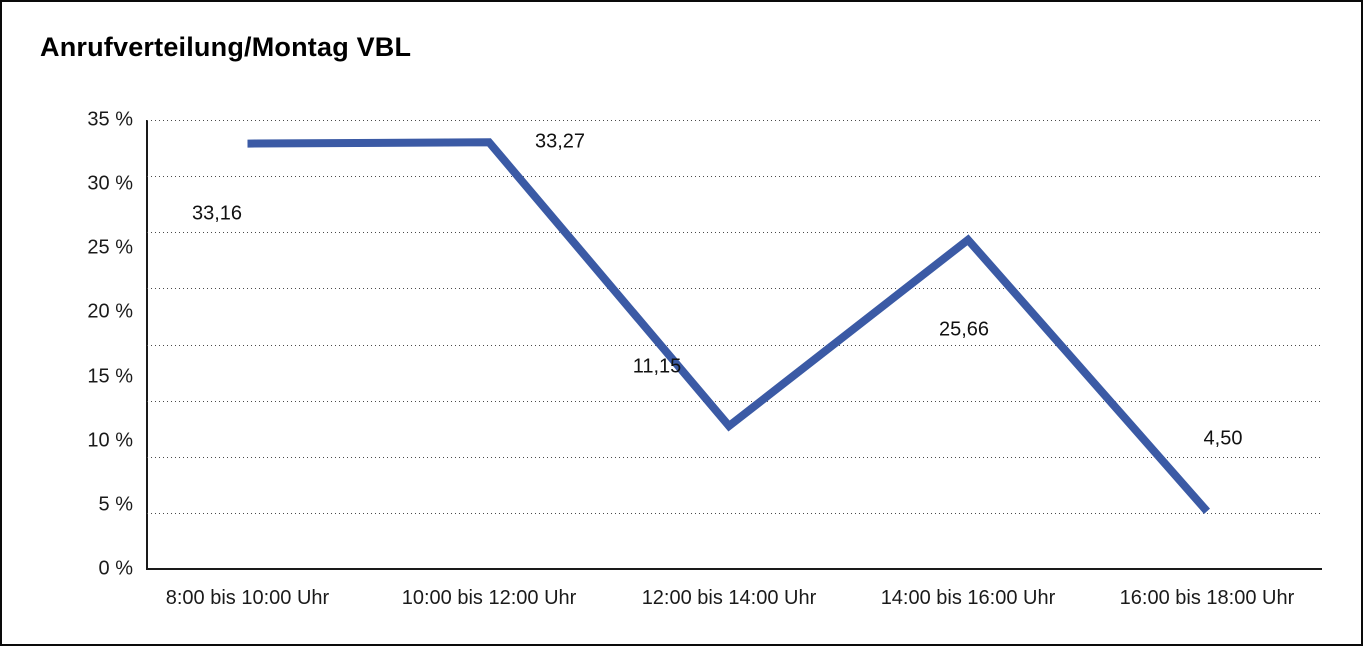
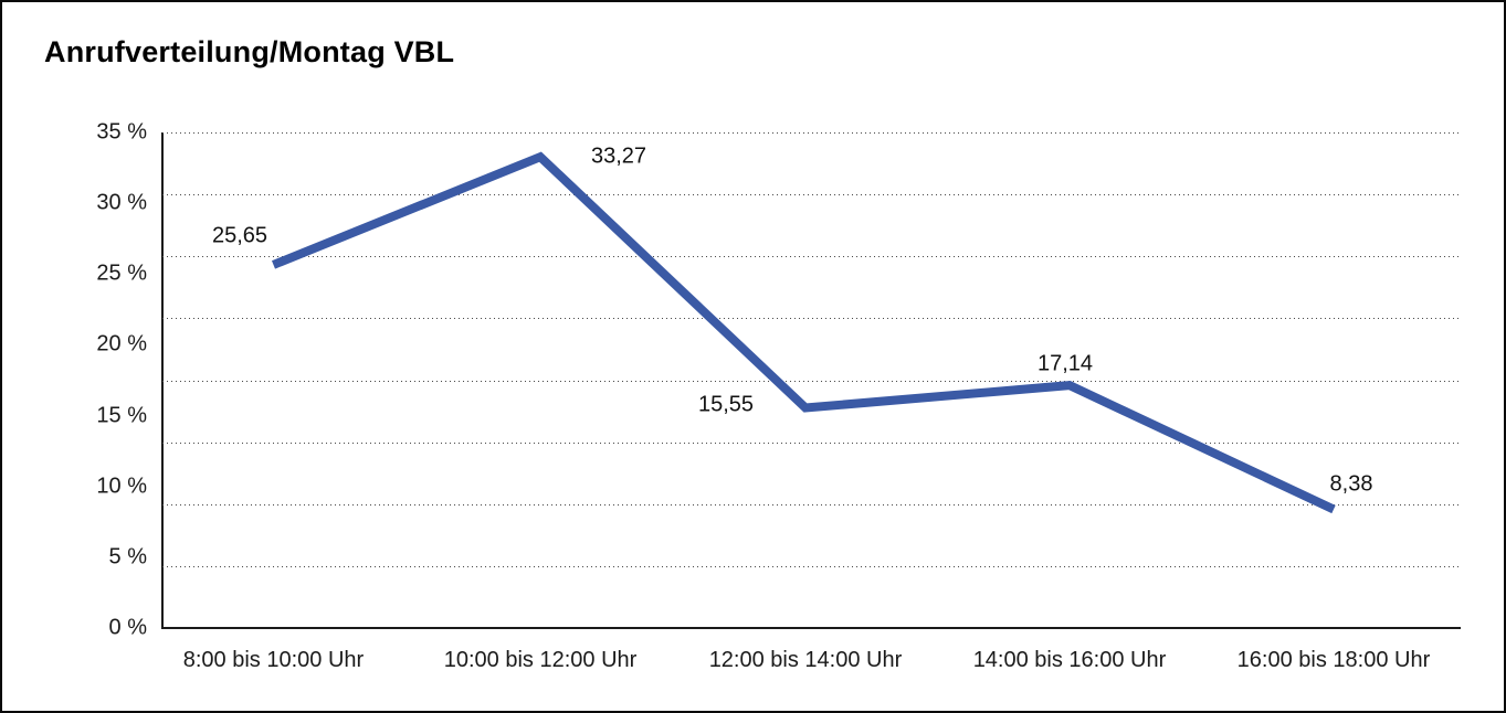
8:00 bis 10:00 Uhr: 33,16 -> 25,65
12:00 bis 14:00 Uhr: 11,15 -> 15,55
14:00 bis 16:00 Uhr: 25,66 -> 17,14
16:00 bis 18:00 Uhr: 4,50 -> 8,38
